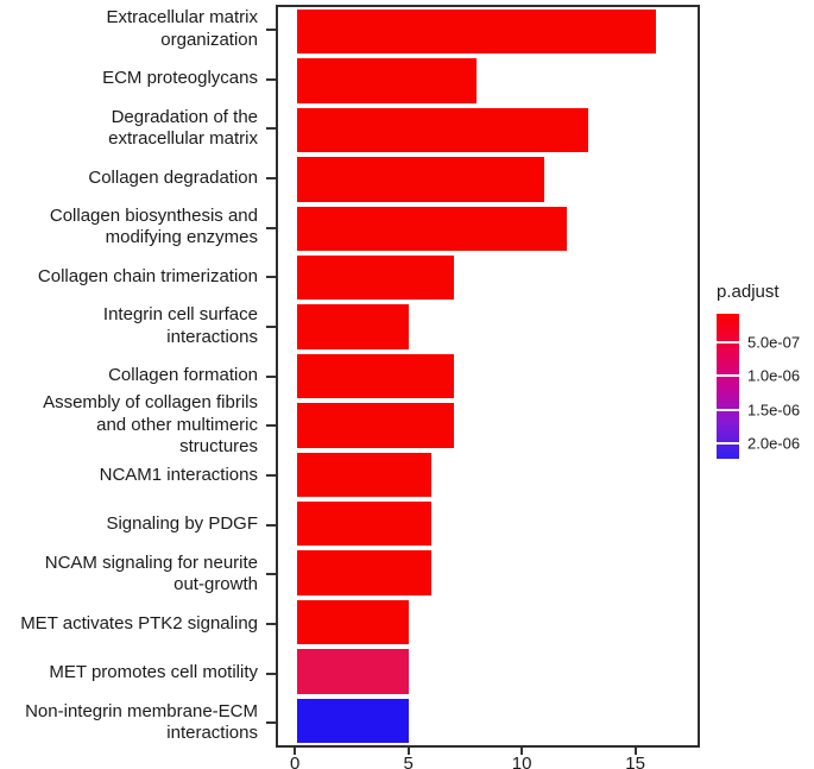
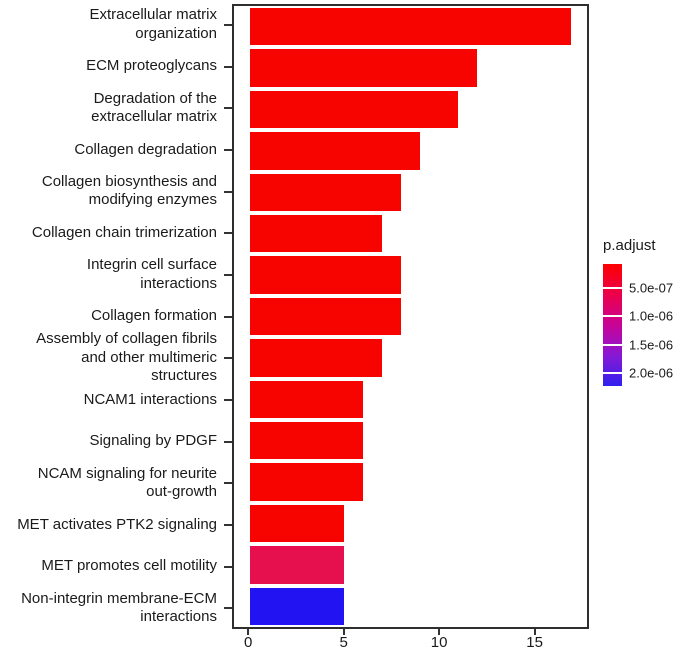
Extracellular matrix organization: 16 -> 17
ECM proteoglycans: 8 -> 12
Degradation of the extracellular matrix: 13 -> 11
Collagen degradation: 11 -> 9
Collagen biosynthesis and modifying enzymes: 12 -> 8
Integrin cell surface interactions: 5 -> 8
Collagen formation: 7 -> 8
